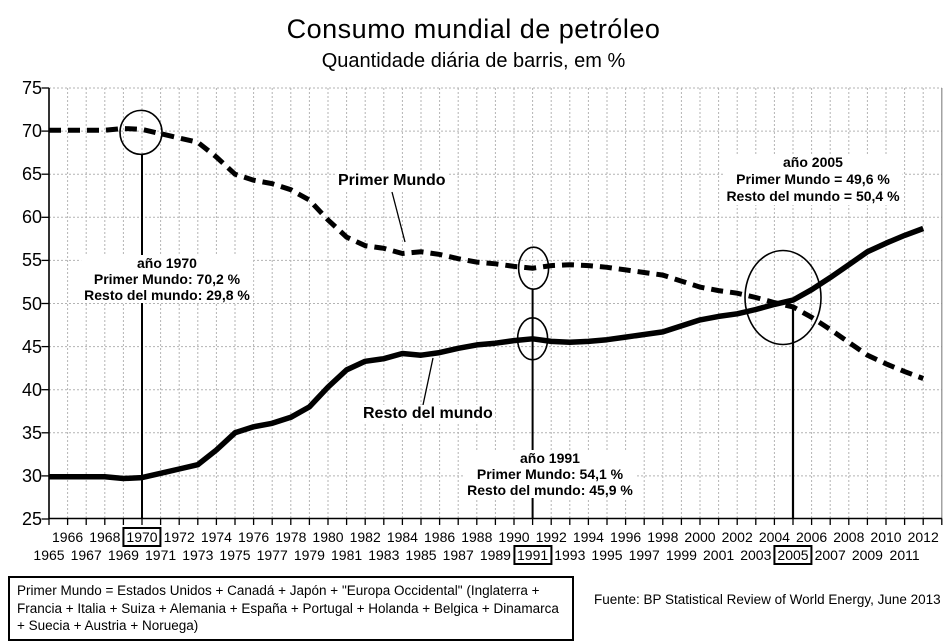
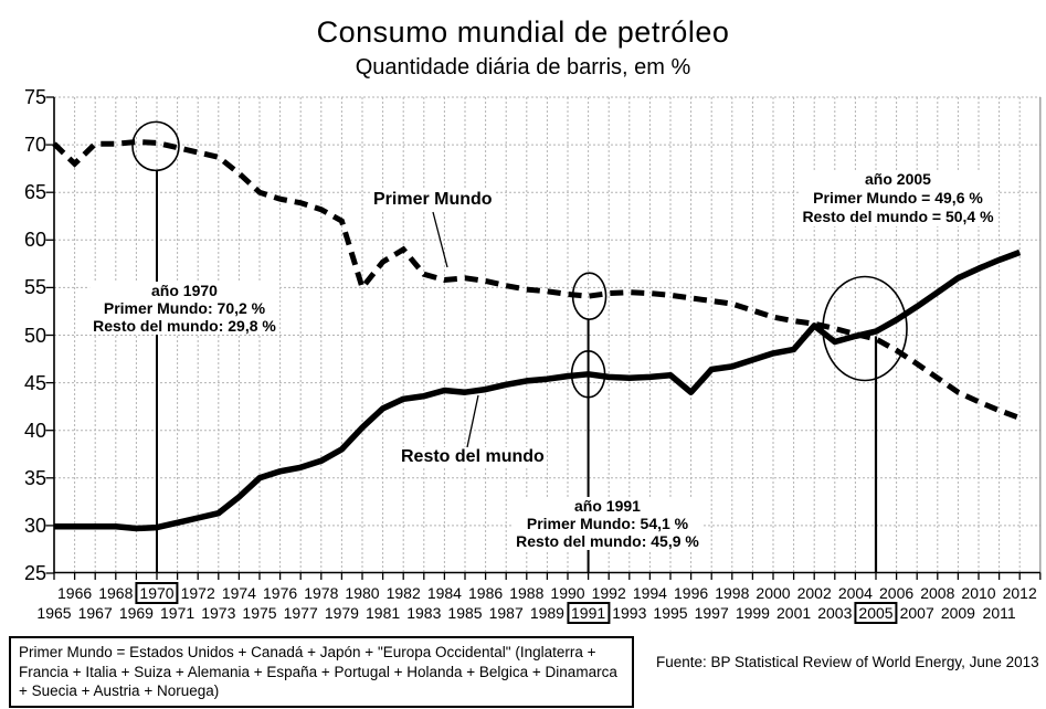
Primer Mundo/1966: 70 -> 68
Primer Mundo/1980: 60 -> 55
Primer Mundo/1982: 57 -> 59
Resto del mundo/1996: 46 -> 44
Resto del mundo/2002: 49 -> 51
